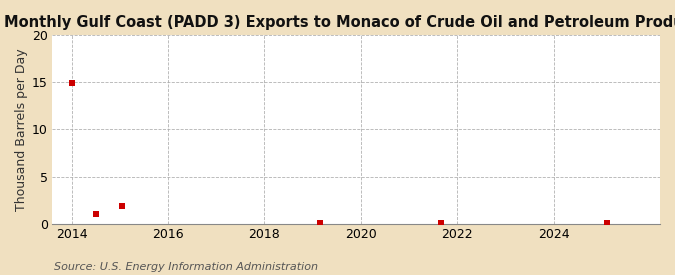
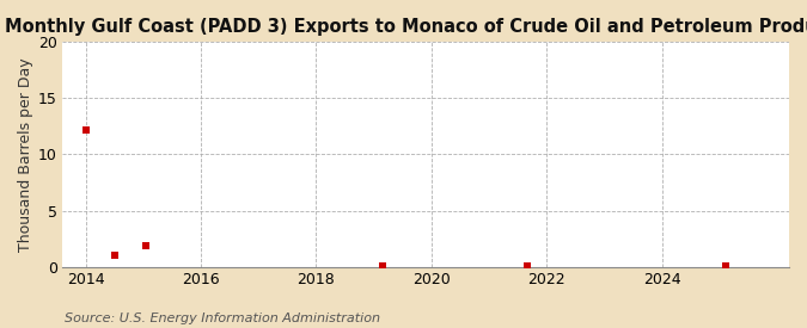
2014: 14.9 -> 12.2
